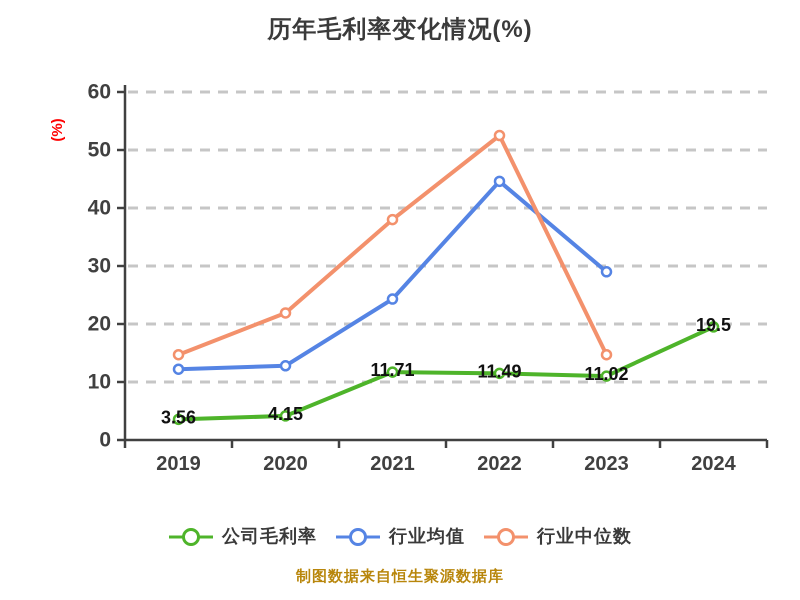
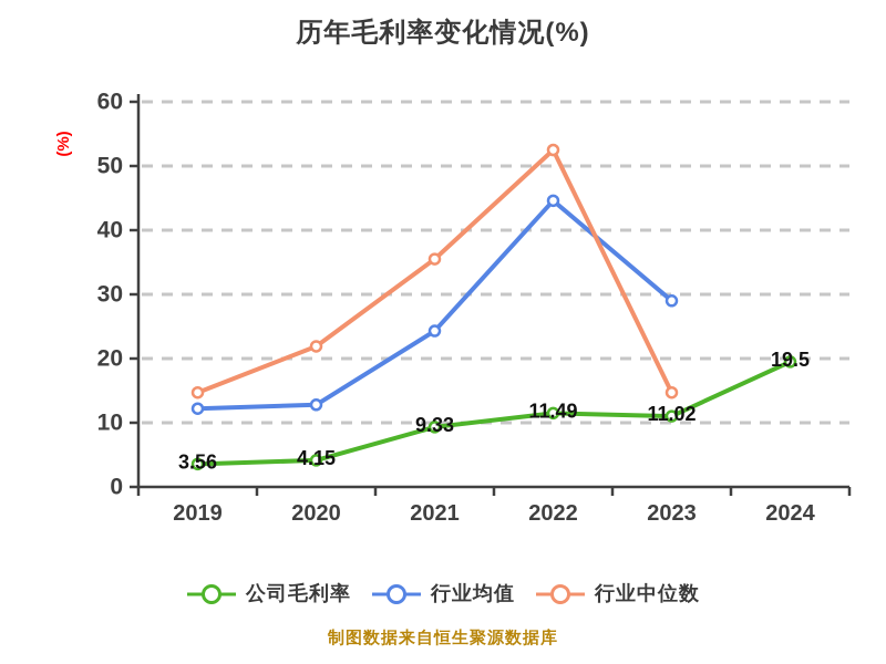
公司毛利率/2021: 11.71 -> 9.33
行业中位数/2021: 38 -> 36
